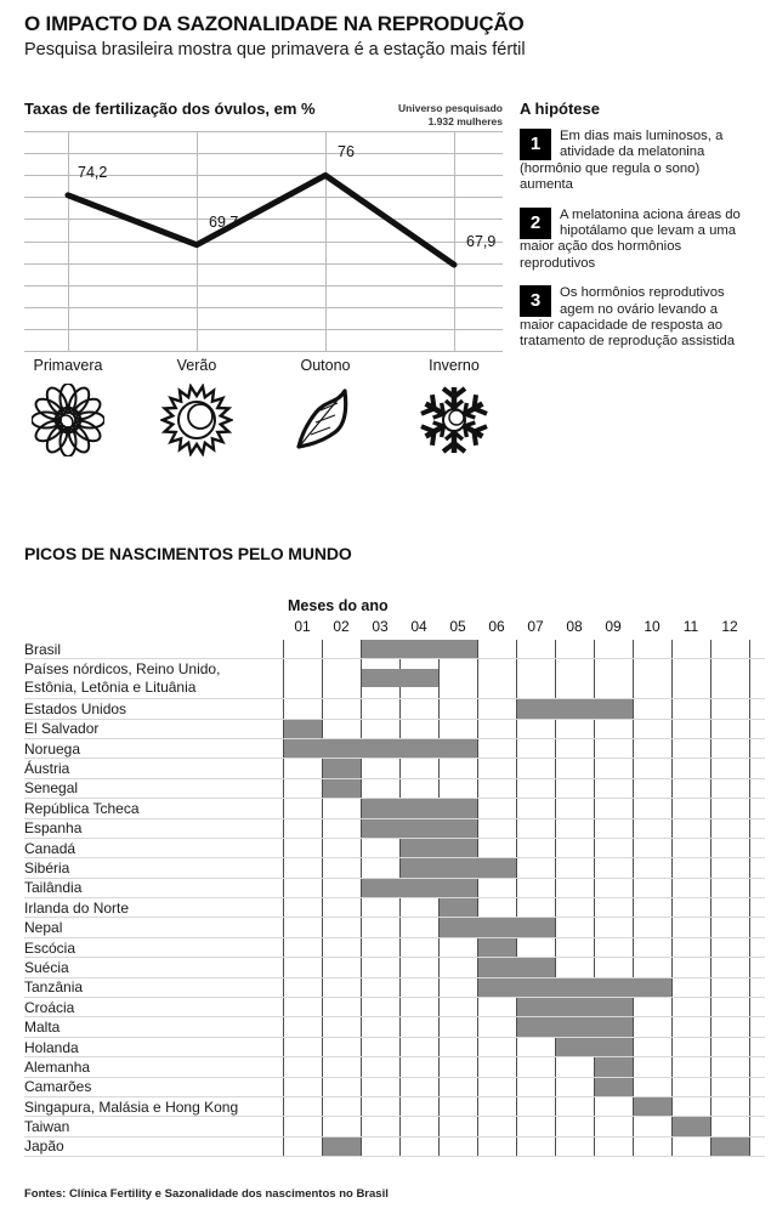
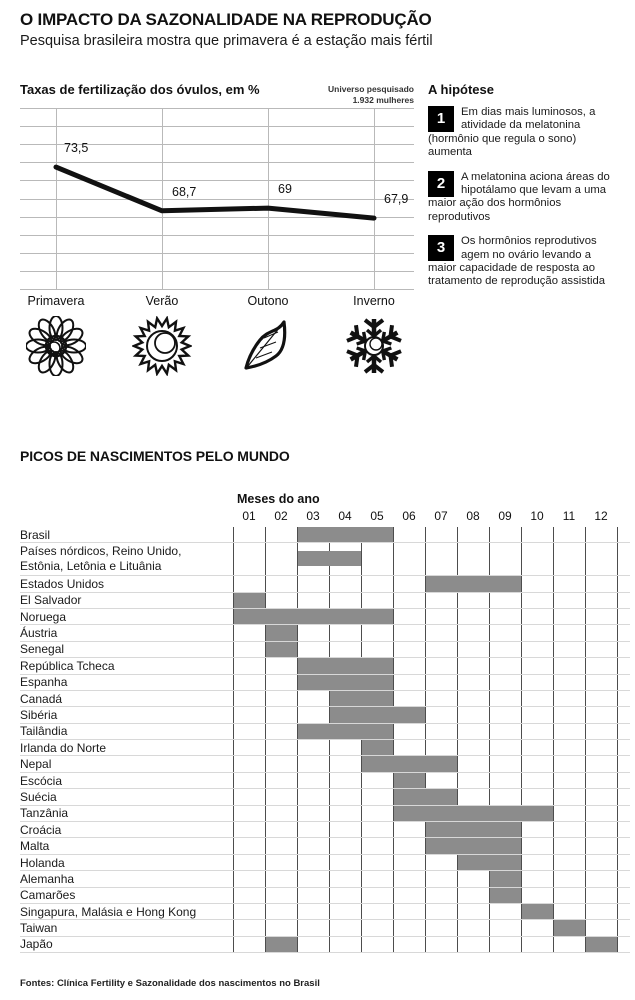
Primavera: 74,2 -> 73,5
Verão: 69,7 -> 68,7
Outono: 76 -> 69
